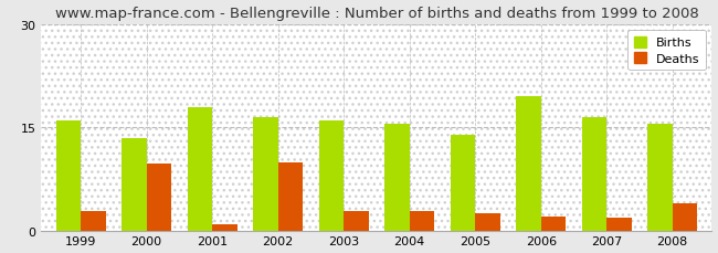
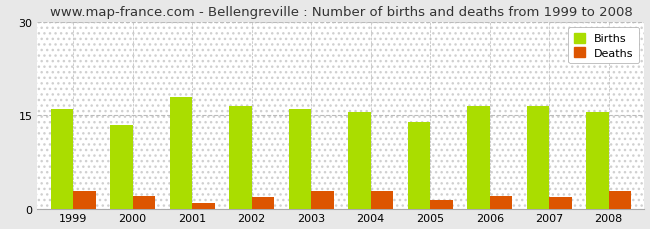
Deaths/2000: 9.8 -> 2.2
Deaths/2002: 10.0 -> 2.0
Deaths/2005: 2.6 -> 1.5
Births/2006: 19.6 -> 16.5
Deaths/2008: 4.0 -> 3.0
